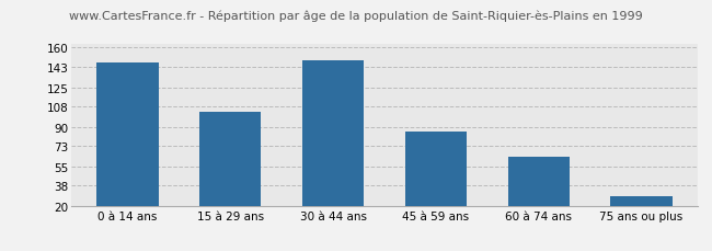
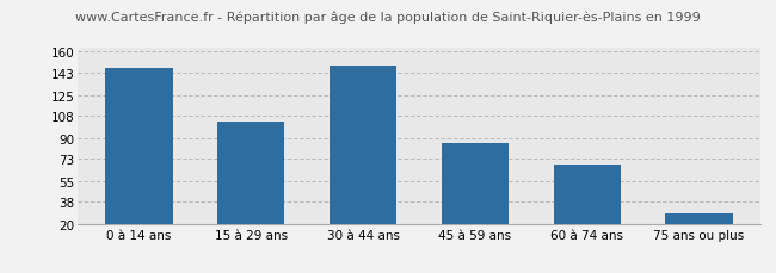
60 à 74 ans: 63 -> 68
